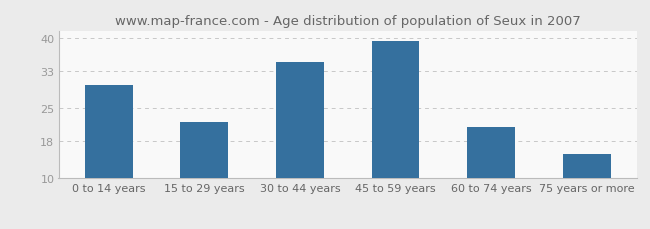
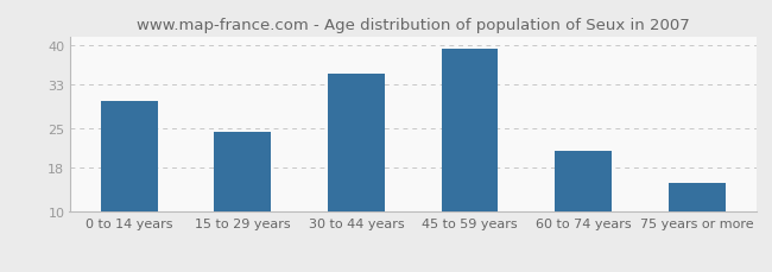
15 to 29 years: 22.0 -> 24.5
